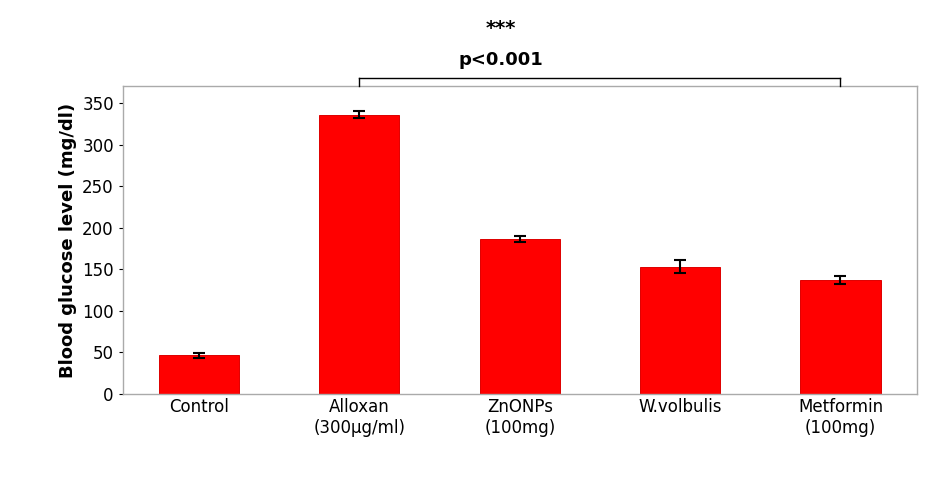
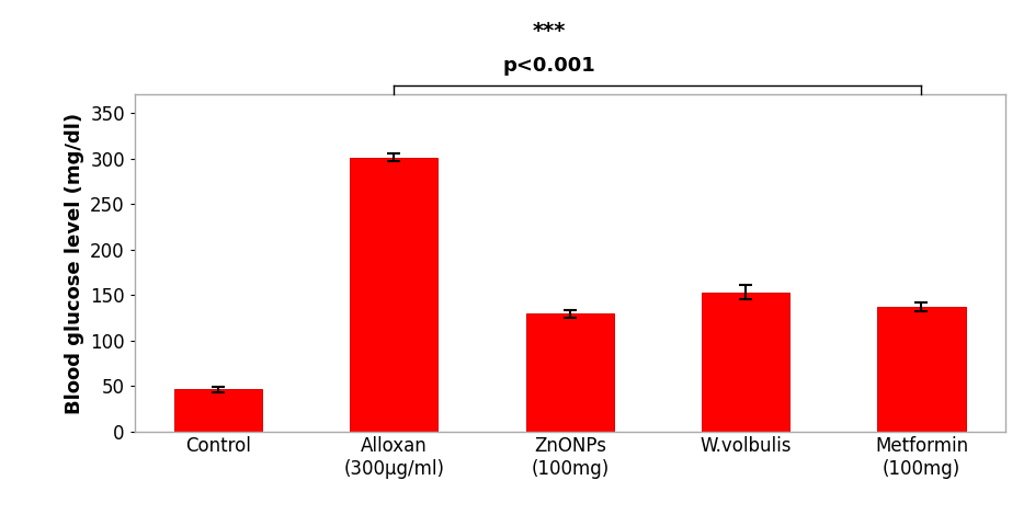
Alloxan (300μg/ml): 336 -> 301
ZnONPs (100mg): 186 -> 129
